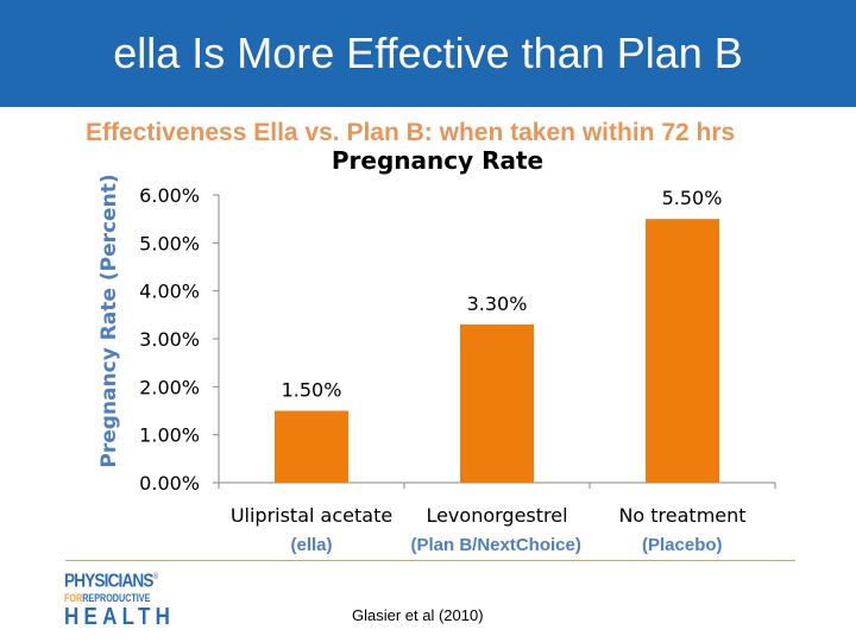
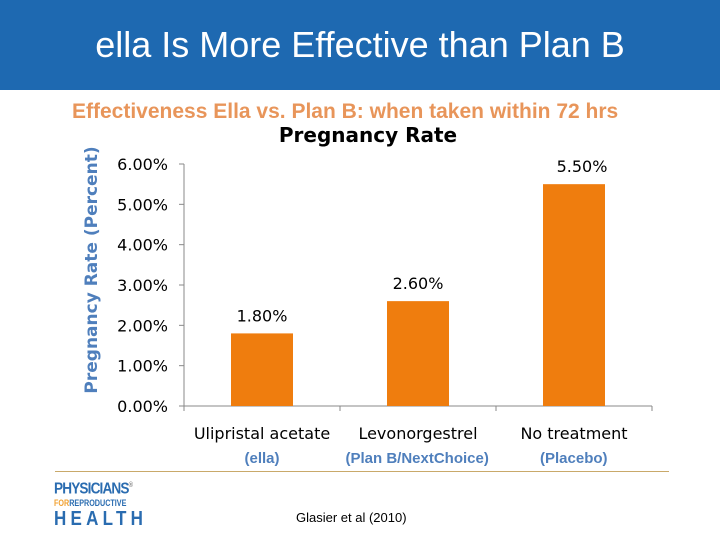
Ulipristal acetate: 1.50% -> 1.80%
Levonorgestrel: 3.30% -> 2.60%
